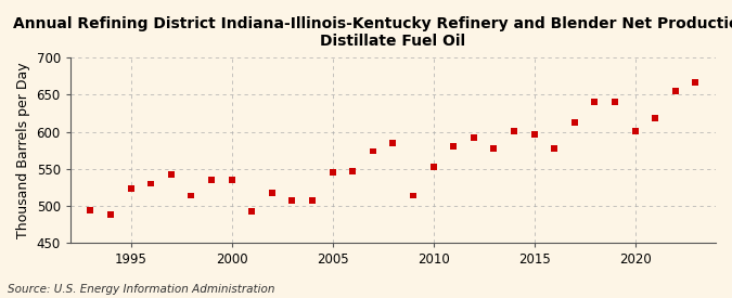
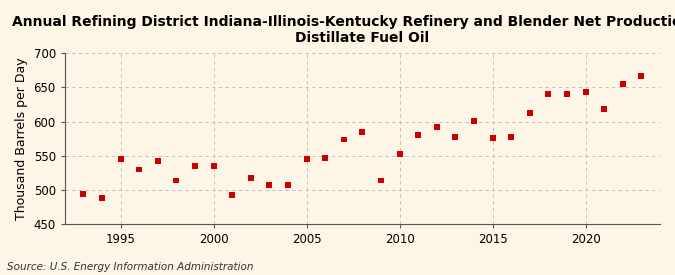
1995: 524 -> 546
2015: 597 -> 576
2020: 601 -> 644
